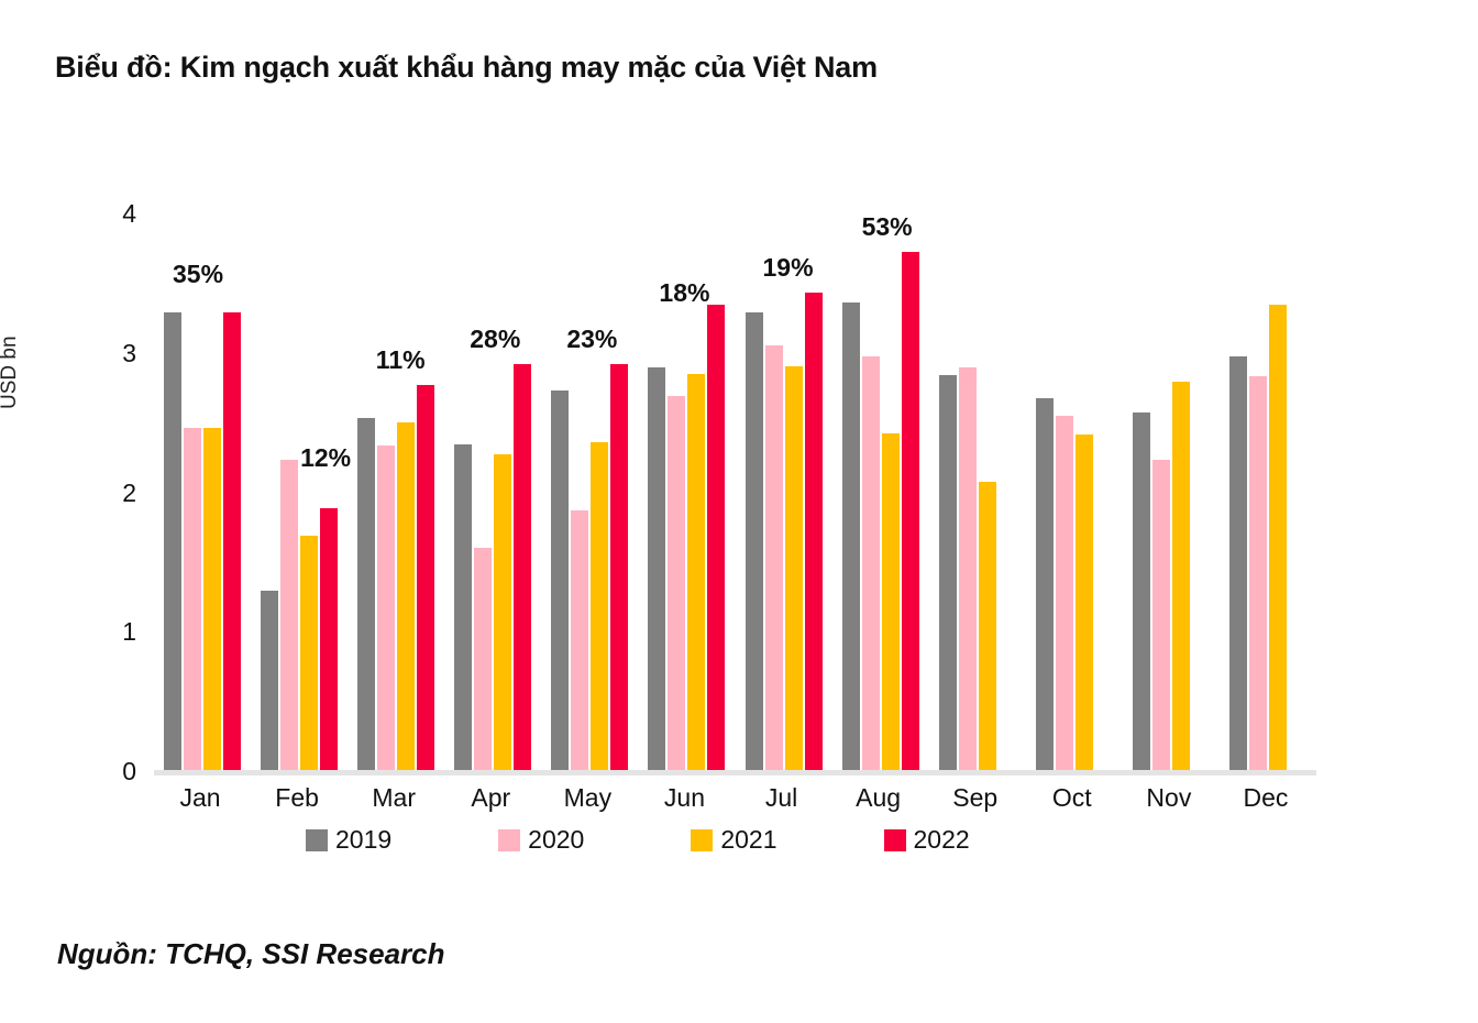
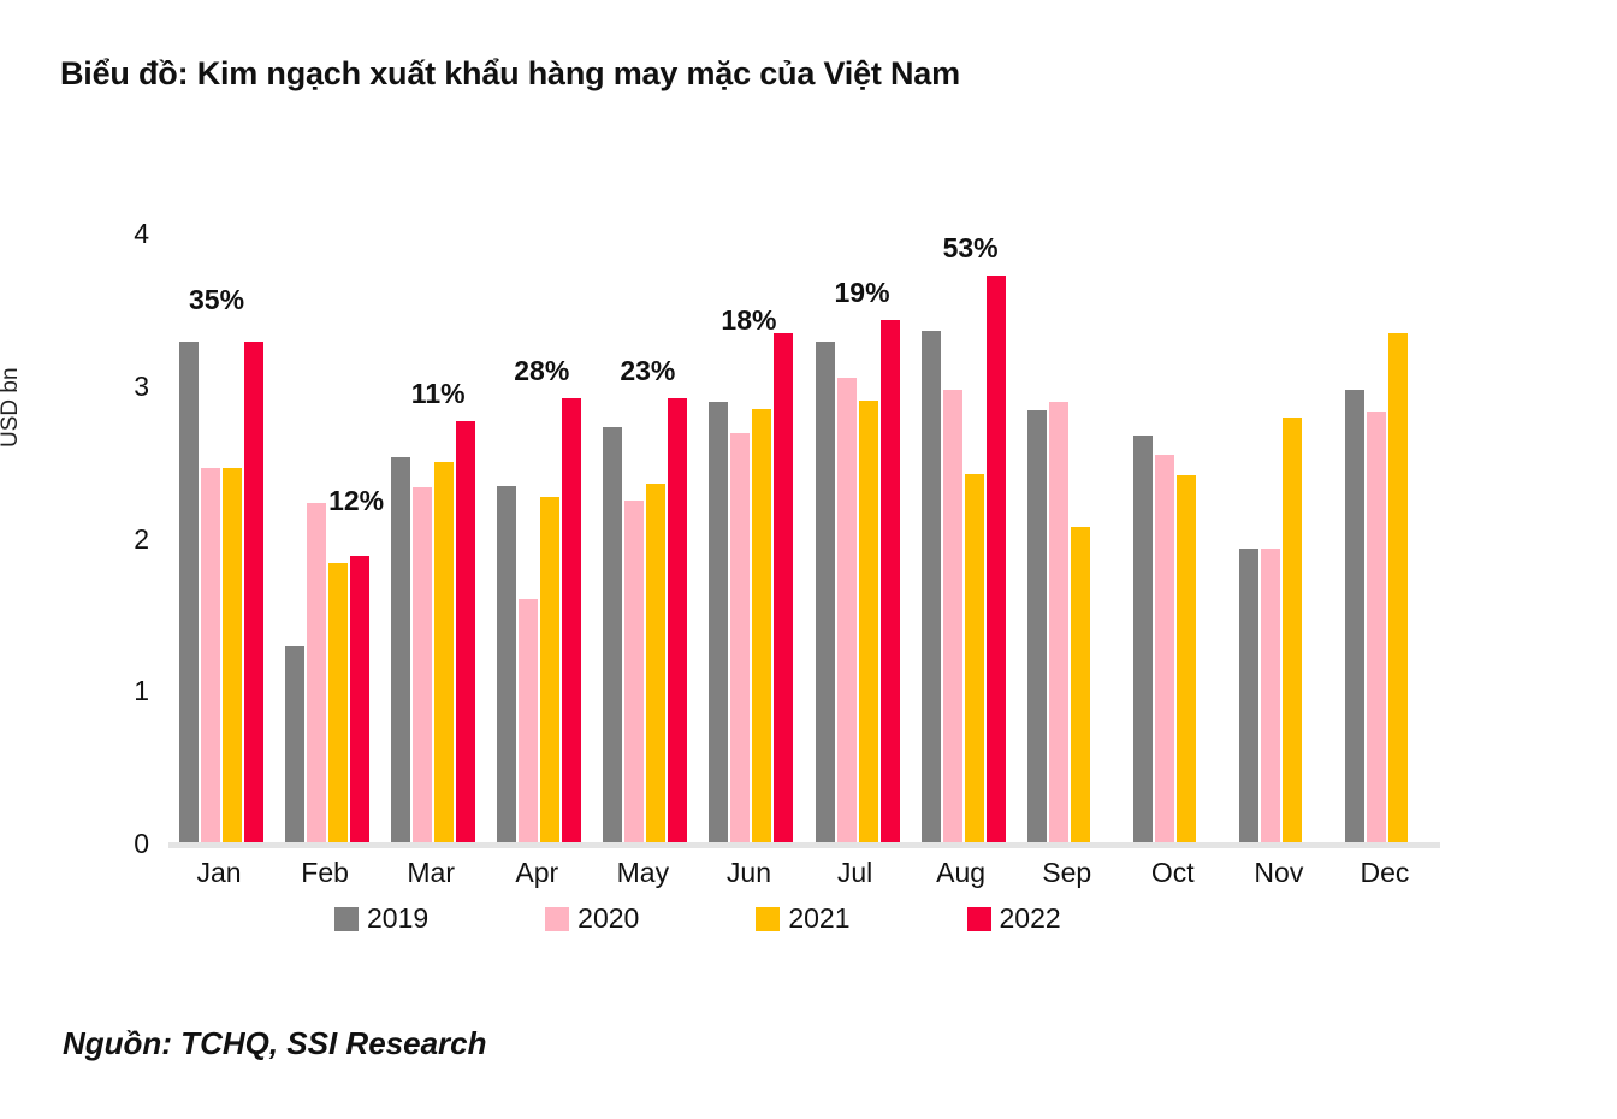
2021/Feb: 1.70 -> 1.85
2020/May: 1.88 -> 2.26
2019/Nov: 2.58 -> 1.94
2020/Nov: 2.24 -> 1.94
